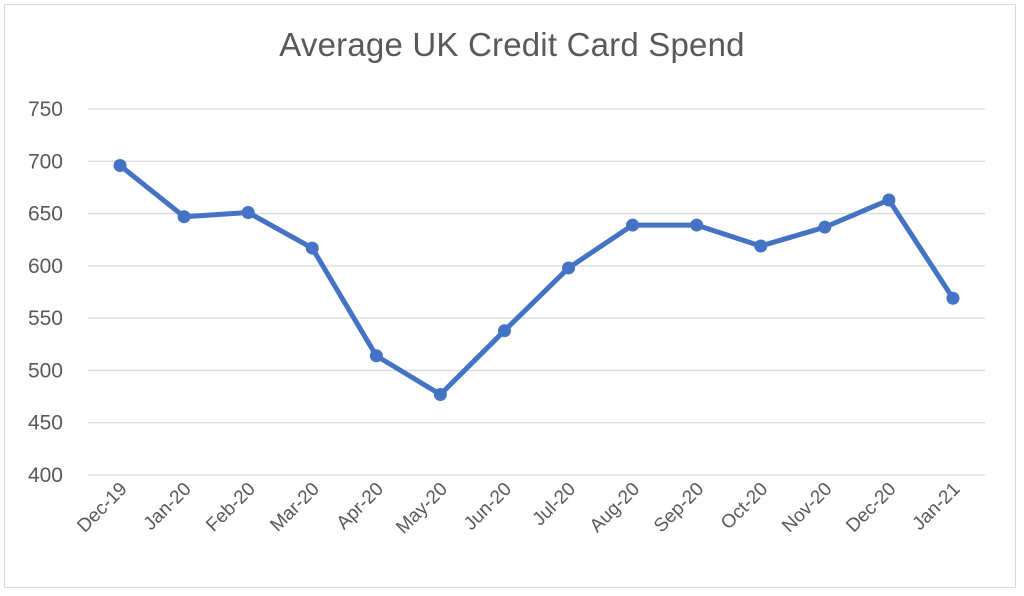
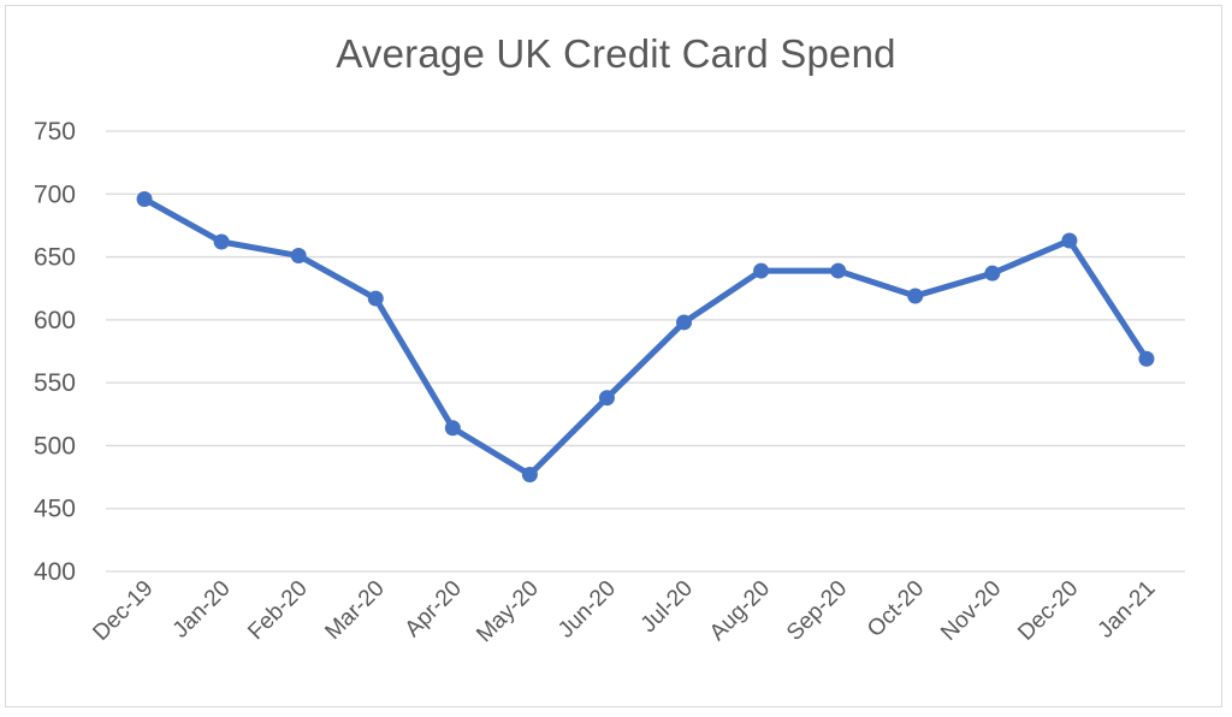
Jan-20: 647 -> 662
